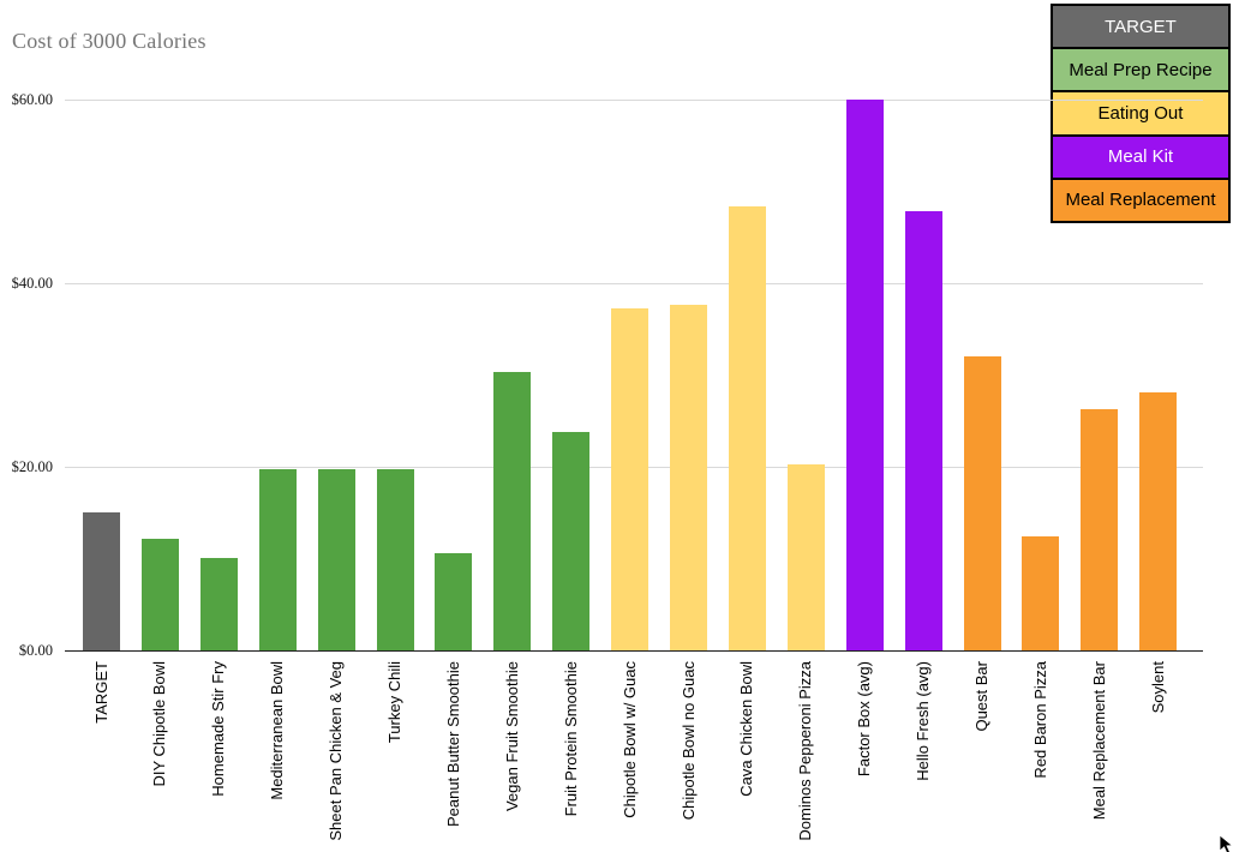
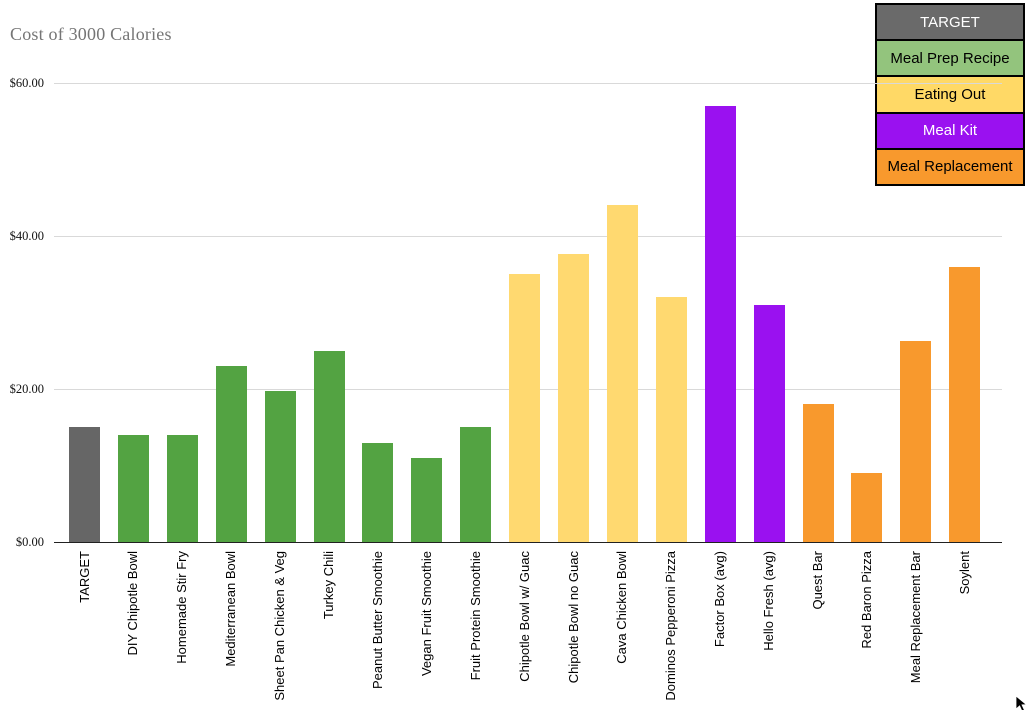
DIY Chipotle Bowl: $12 -> $14
Homemade Stir Fry: $10 -> $14
Mediterranean Bowl: $20 -> $23
Turkey Chili: $20 -> $25
Peanut Butter Smoothie: $11 -> $13
Vegan Fruit Smoothie: $30 -> $11
Fruit Protein Smoothie: $24 -> $15
Chipotle Bowl w/ Guac: $37 -> $35
Cava Chicken Bowl: $48 -> $44
Dominos Pepperoni Pizza: $20 -> $32
Factor Box (avg): $60 -> $57
Hello Fresh (avg): $48 -> $31
Quest Bar: $32 -> $18
Red Baron Pizza: $12 -> $9
Soylent: $28 -> $36
